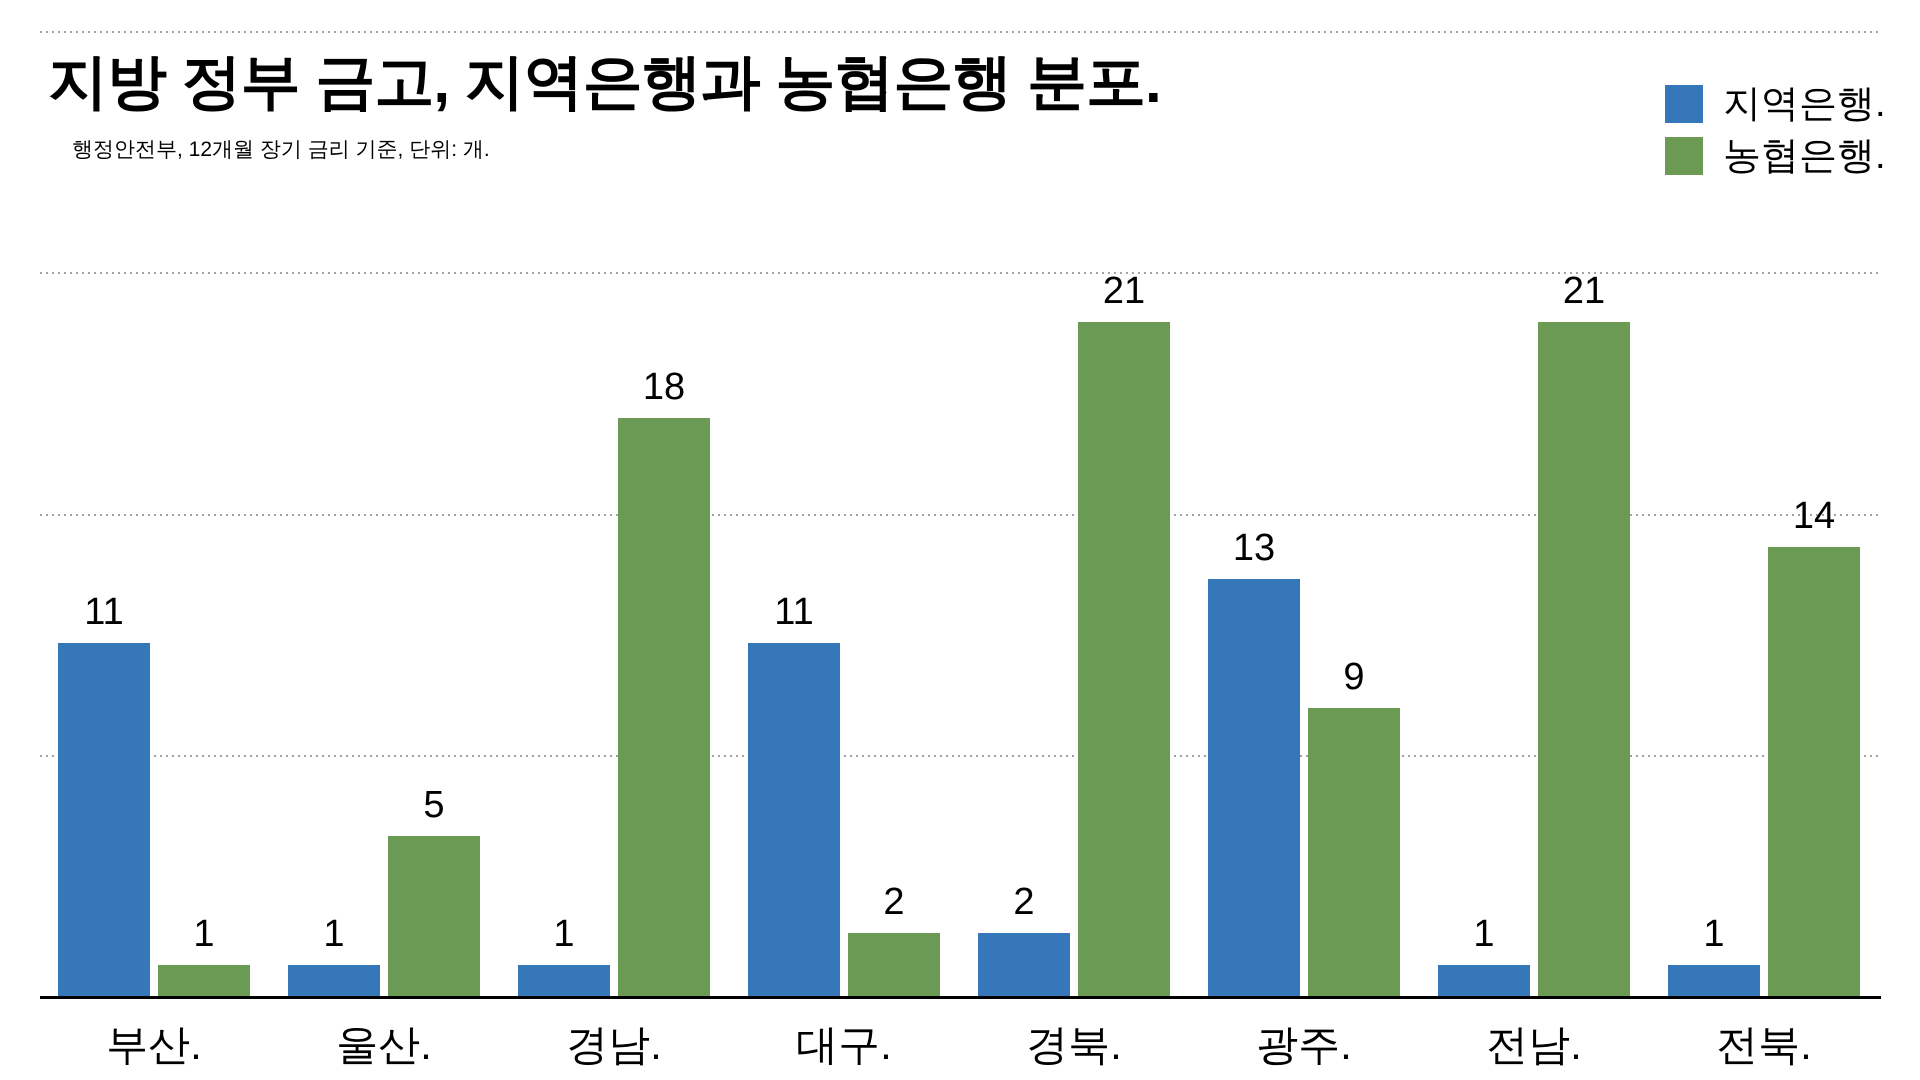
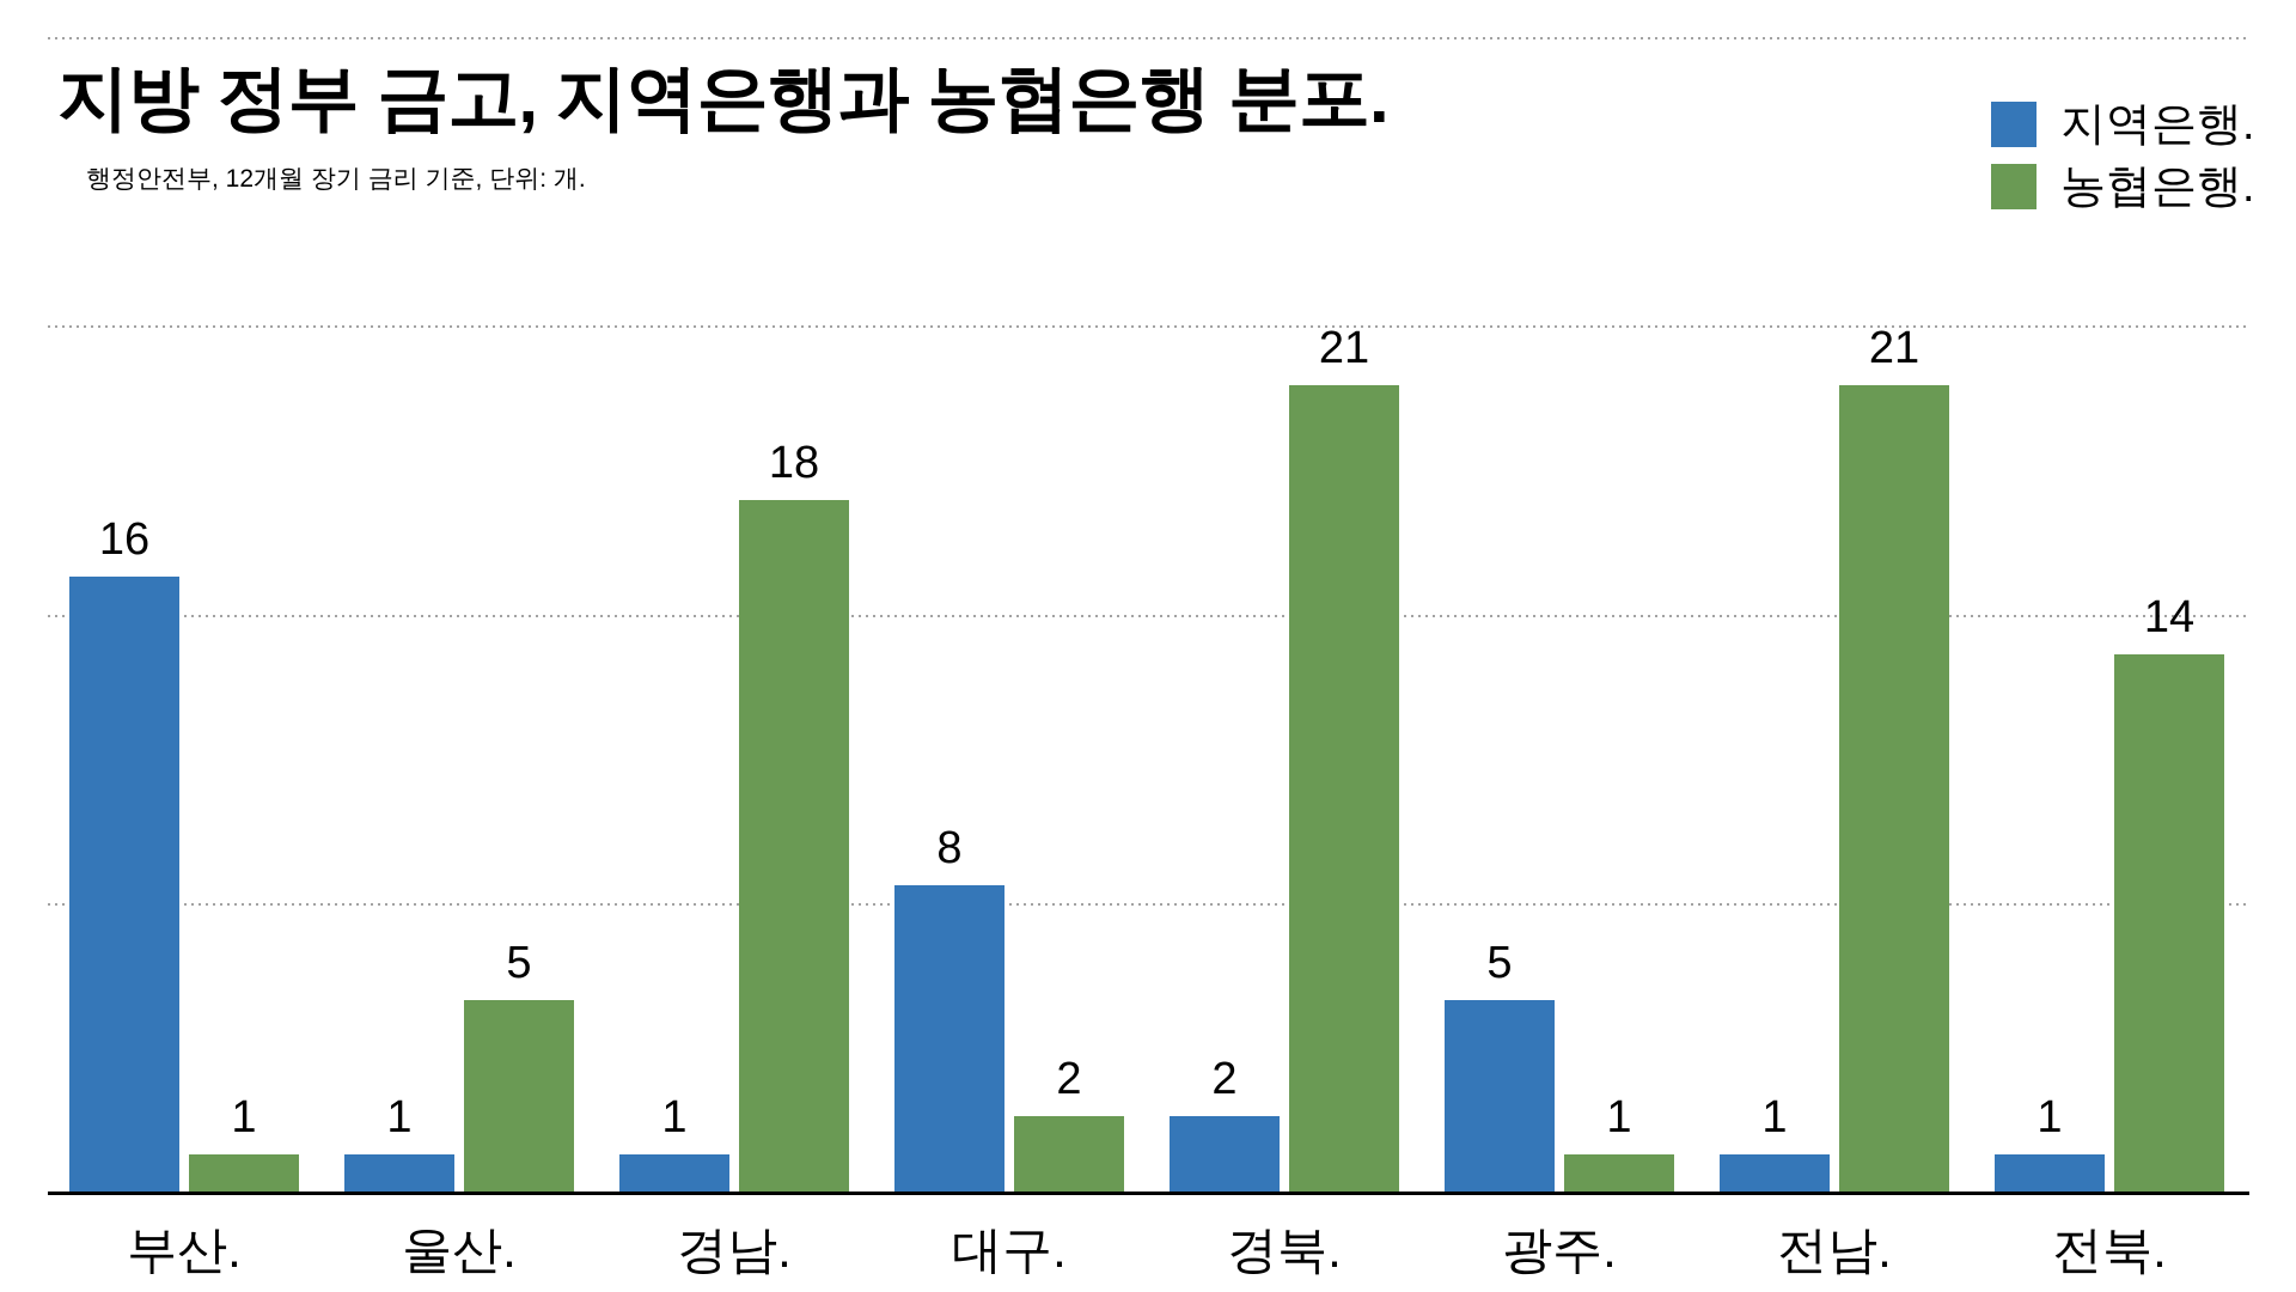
지역은행./부산.: 11 -> 16
지역은행./대구.: 11 -> 8
지역은행./광주.: 13 -> 5
농협은행./광주.: 9 -> 1
